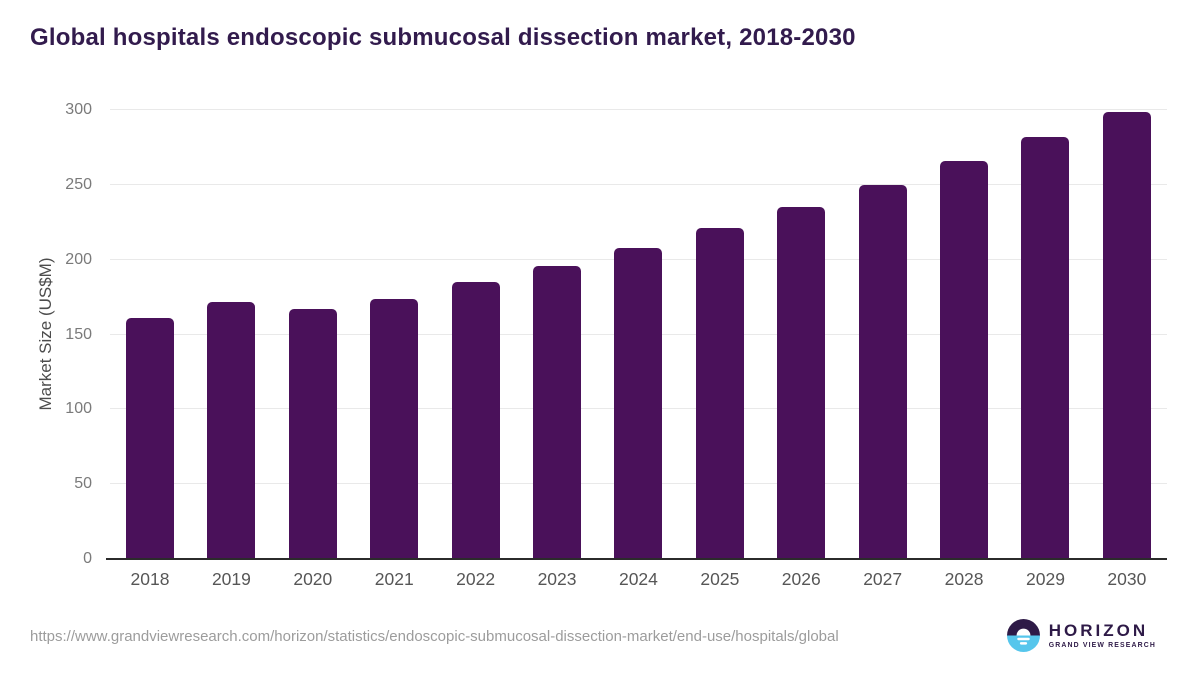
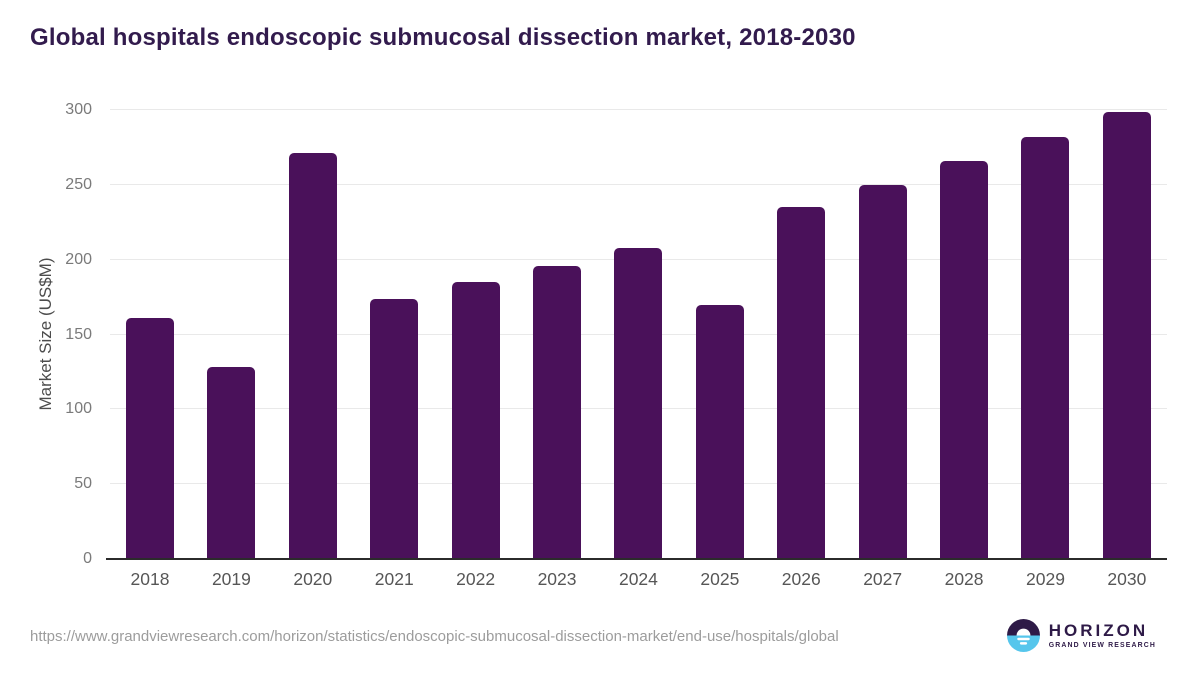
2019: 172 -> 128
2020: 167 -> 271
2025: 221 -> 170
